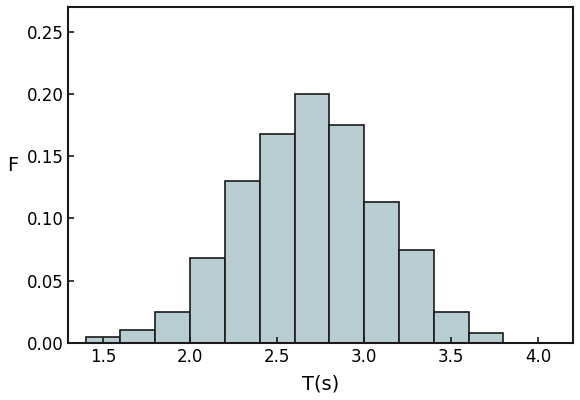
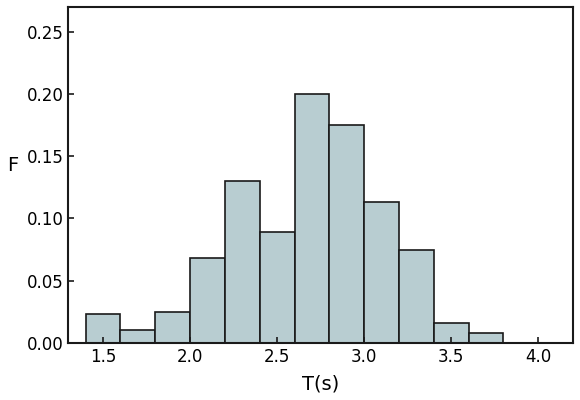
1.5: 0.005 -> 0.023
2.5: 0.168 -> 0.089
3.5: 0.025 -> 0.016
